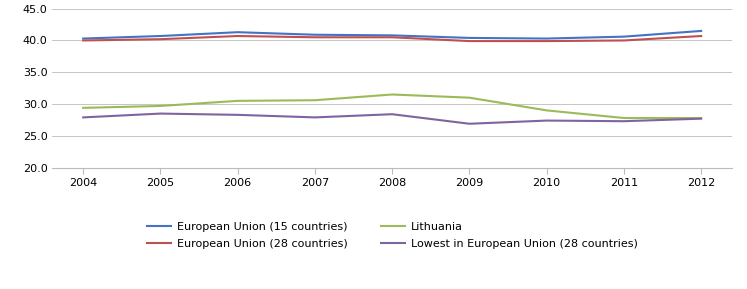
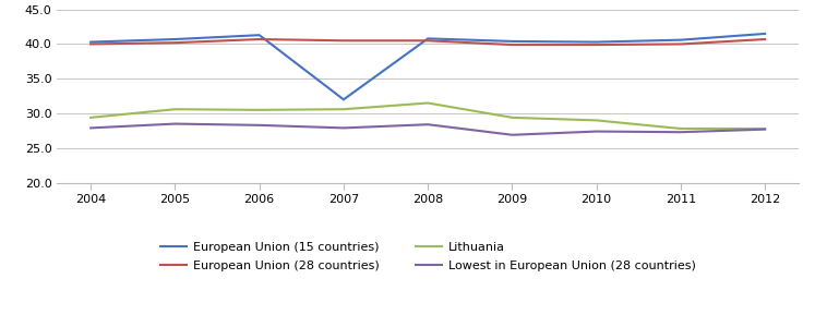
Lithuania/2005: 29.7 -> 30.6
European Union (15 countries)/2007: 40.9 -> 32.0
Lithuania/2009: 31.0 -> 29.4
